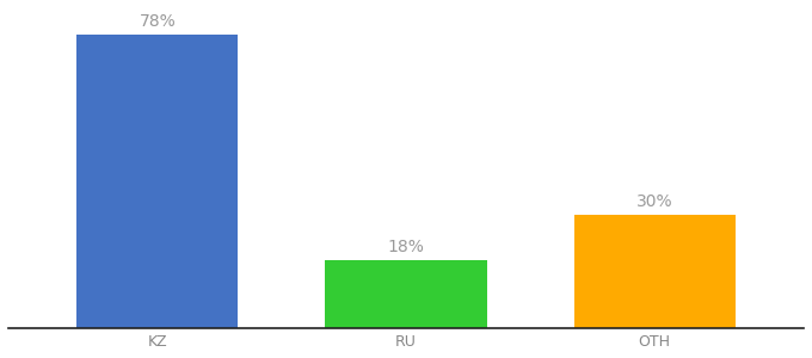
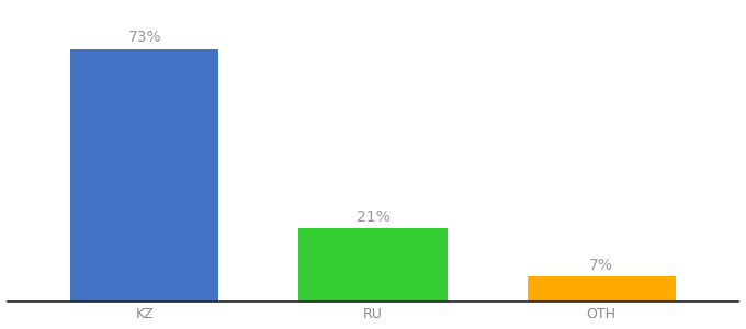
KZ: 78% -> 73%
RU: 18% -> 21%
OTH: 30% -> 7%
